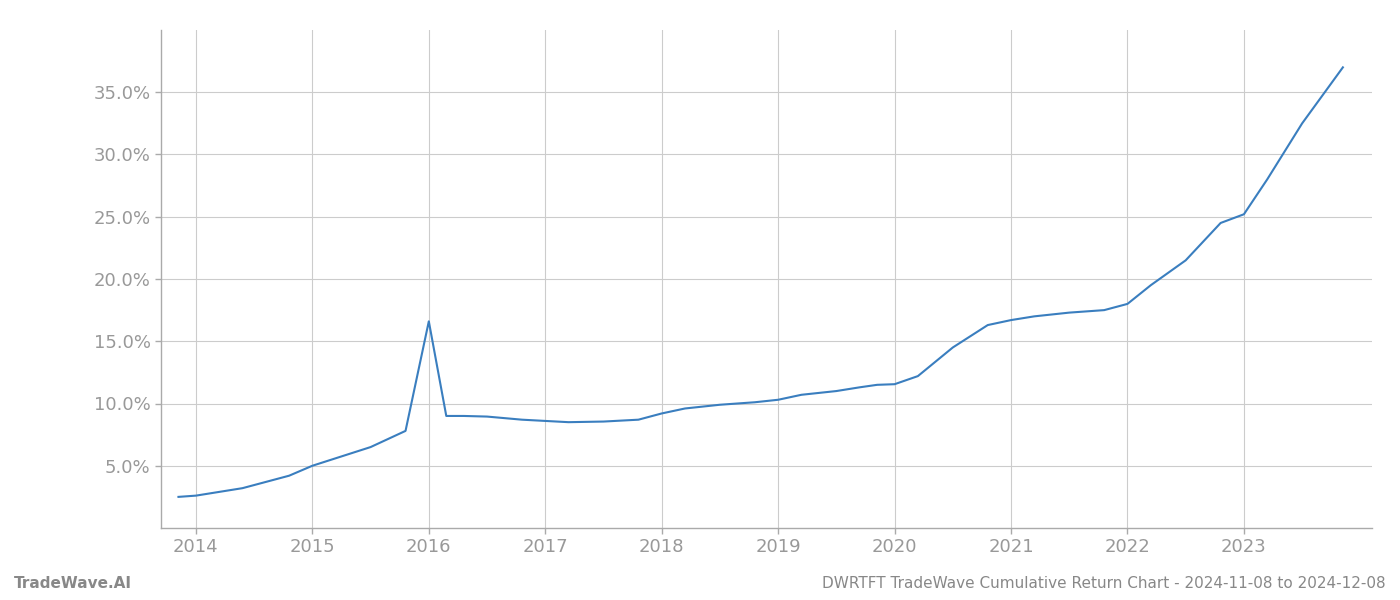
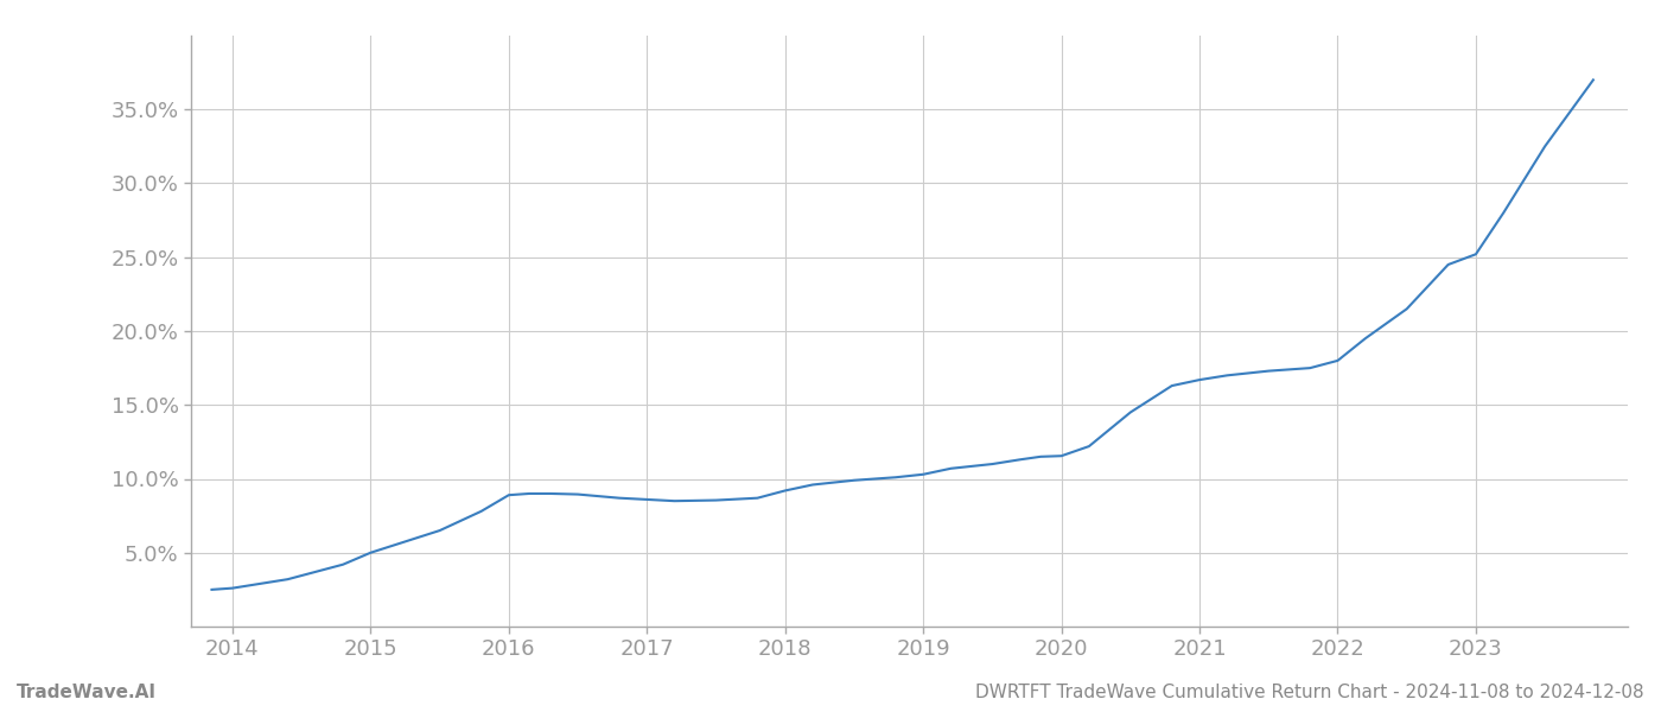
2016: 16.6% -> 8.9%
